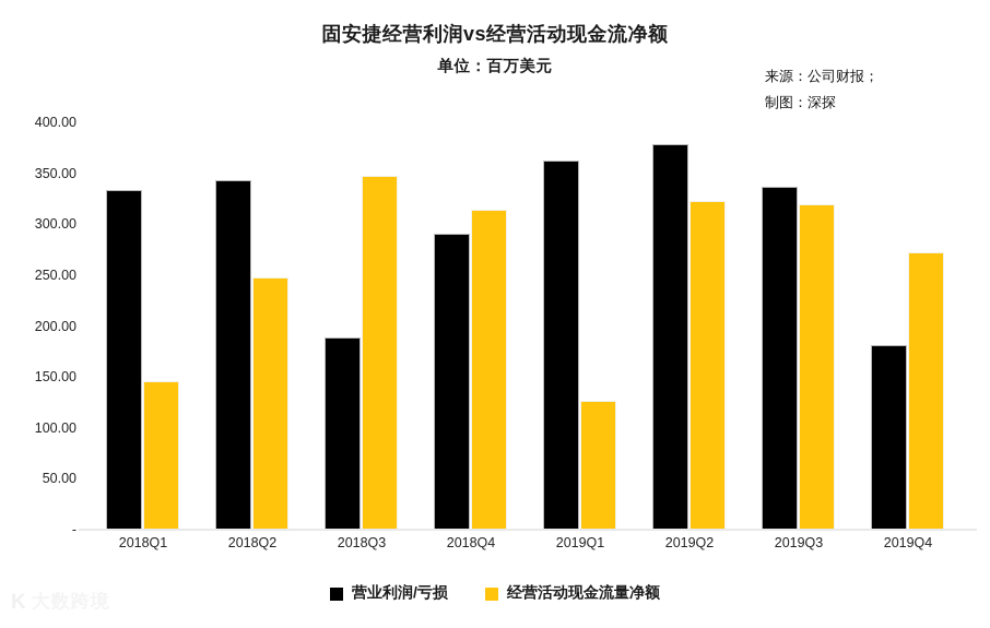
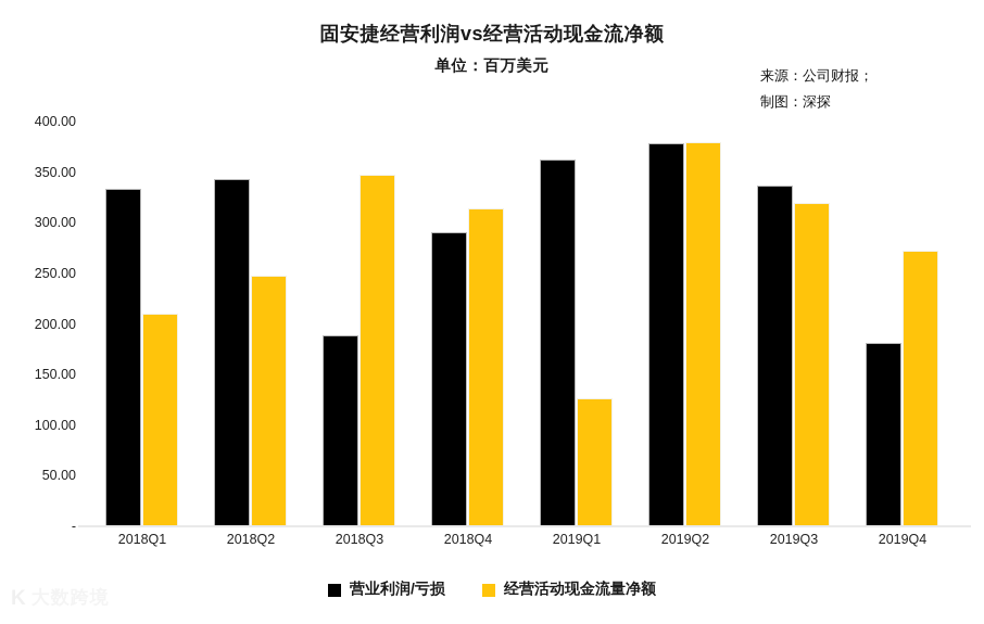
经营活动现金流量净额/2018Q1: 150 -> 210
经营活动现金流量净额/2019Q2: 320 -> 380
